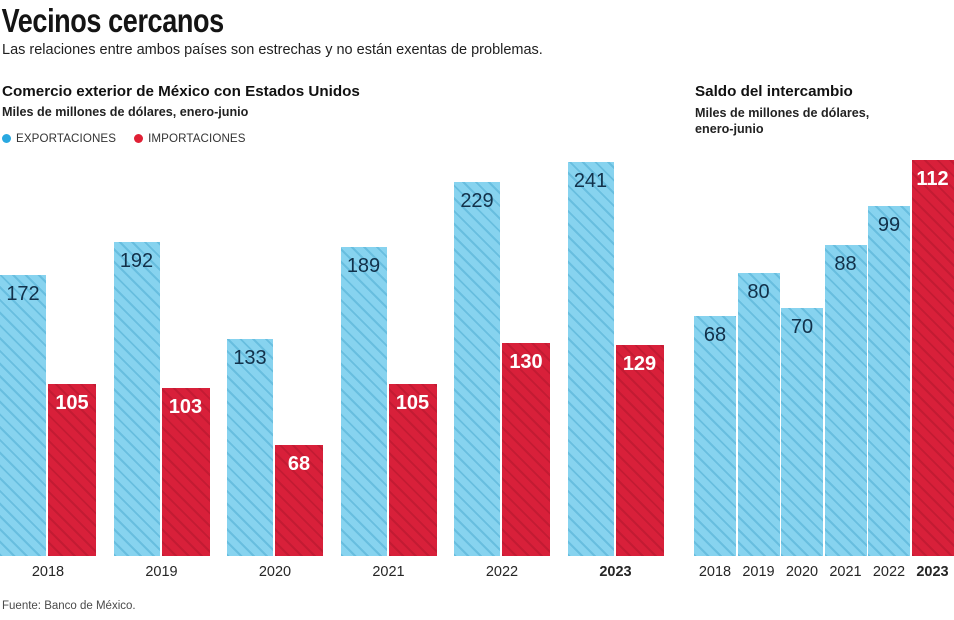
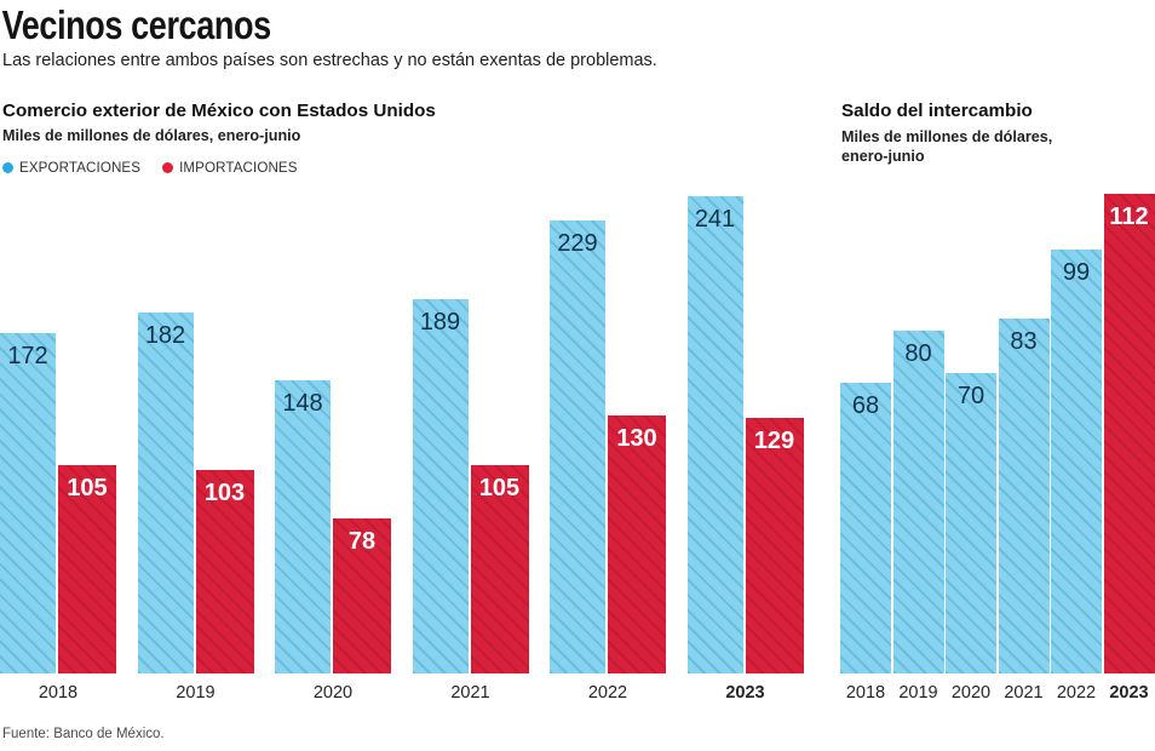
Comercio exterior de México con Estados Unidos/EXPORTACIONES/2019: 192 -> 182
Comercio exterior de México con Estados Unidos/EXPORTACIONES/2020: 133 -> 148
Comercio exterior de México con Estados Unidos/IMPORTACIONES/2020: 68 -> 78
Saldo del intercambio/2021: 88 -> 83
